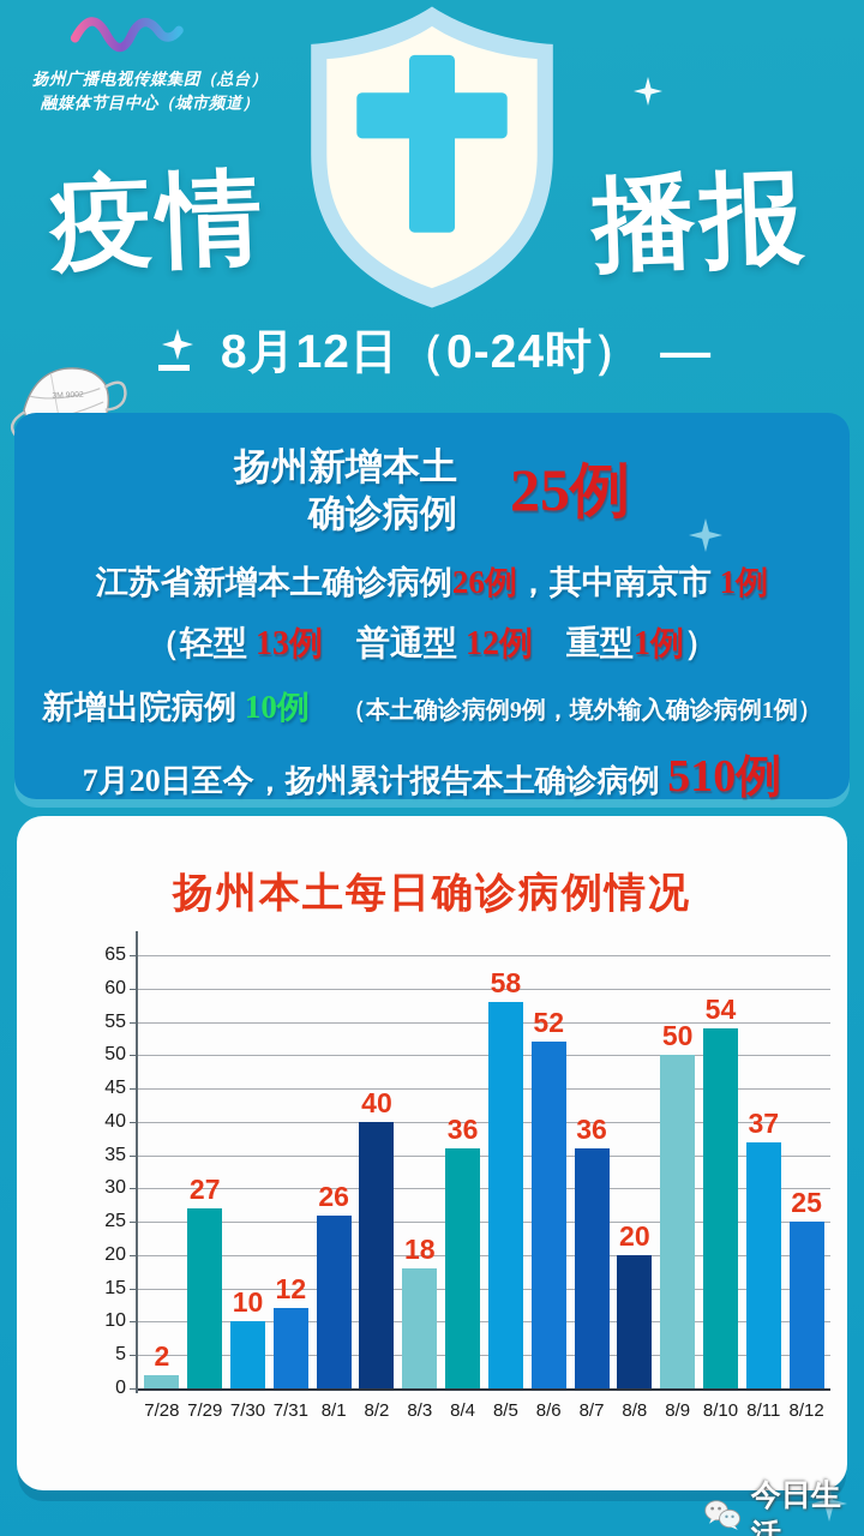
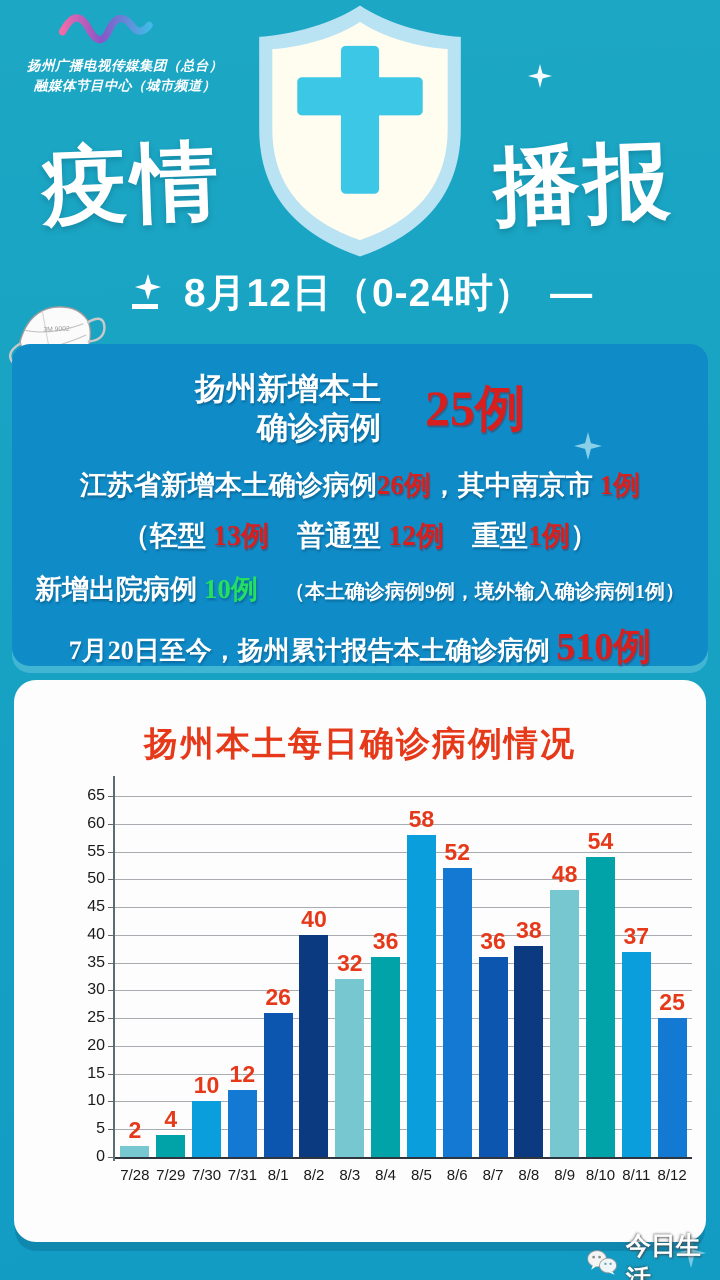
7/29: 27 -> 4
8/3: 18 -> 32
8/8: 20 -> 38
8/9: 50 -> 48
